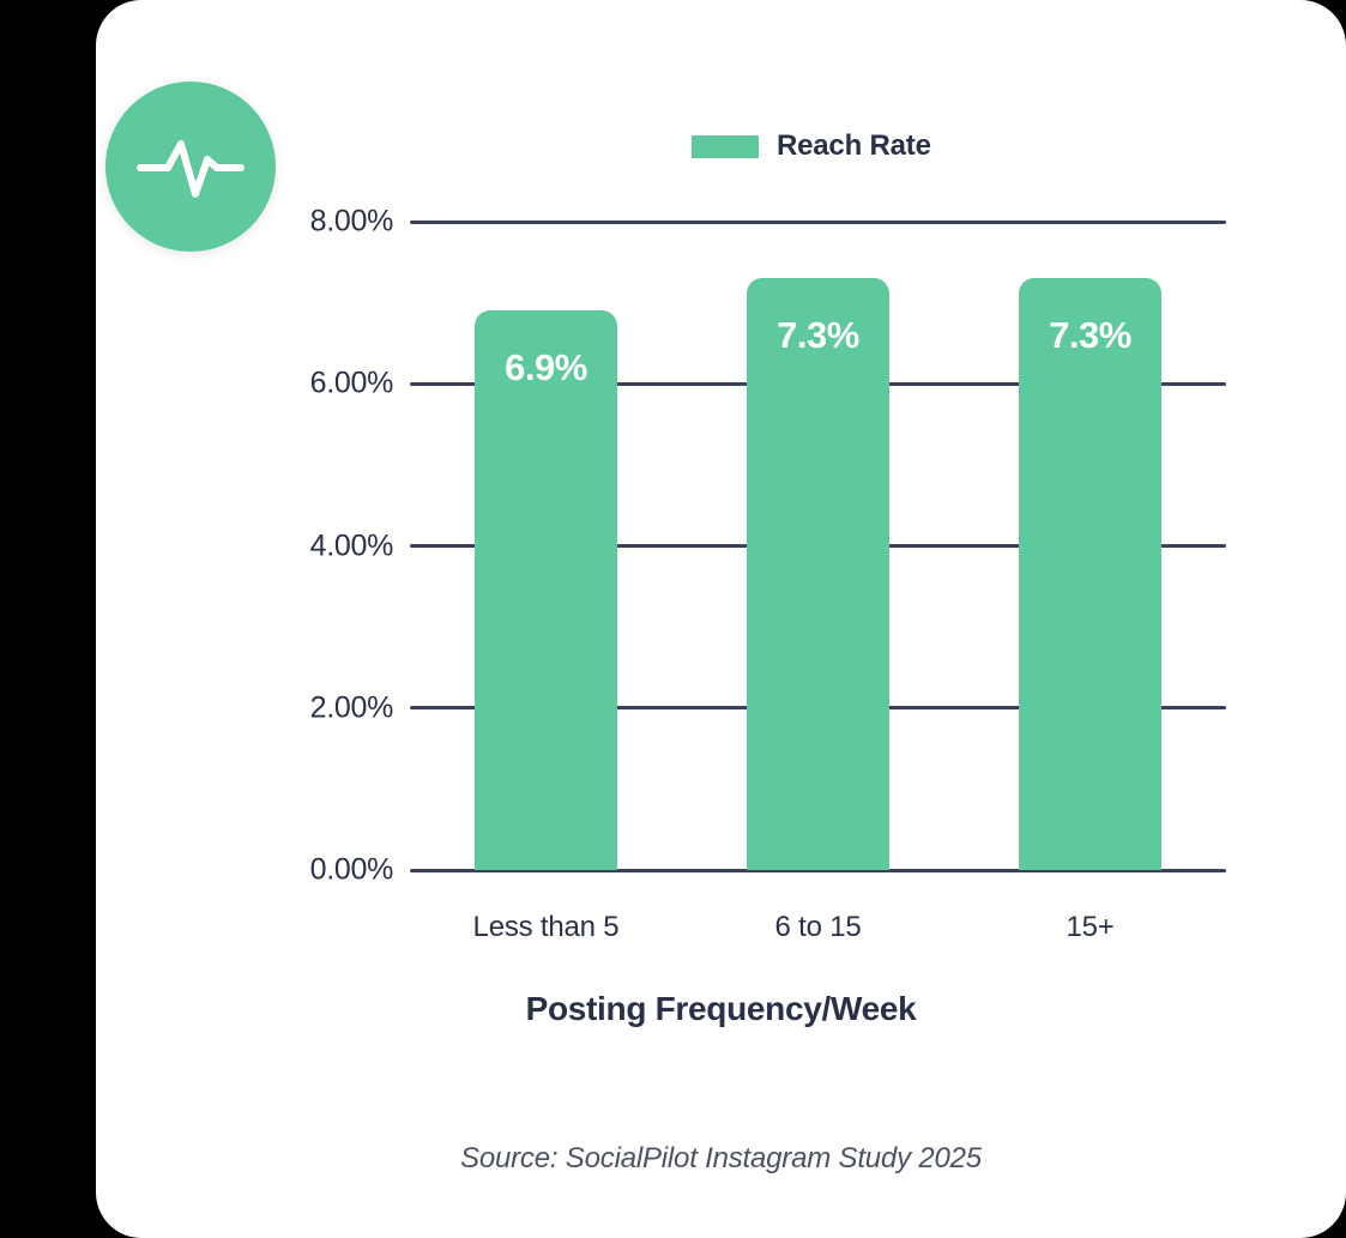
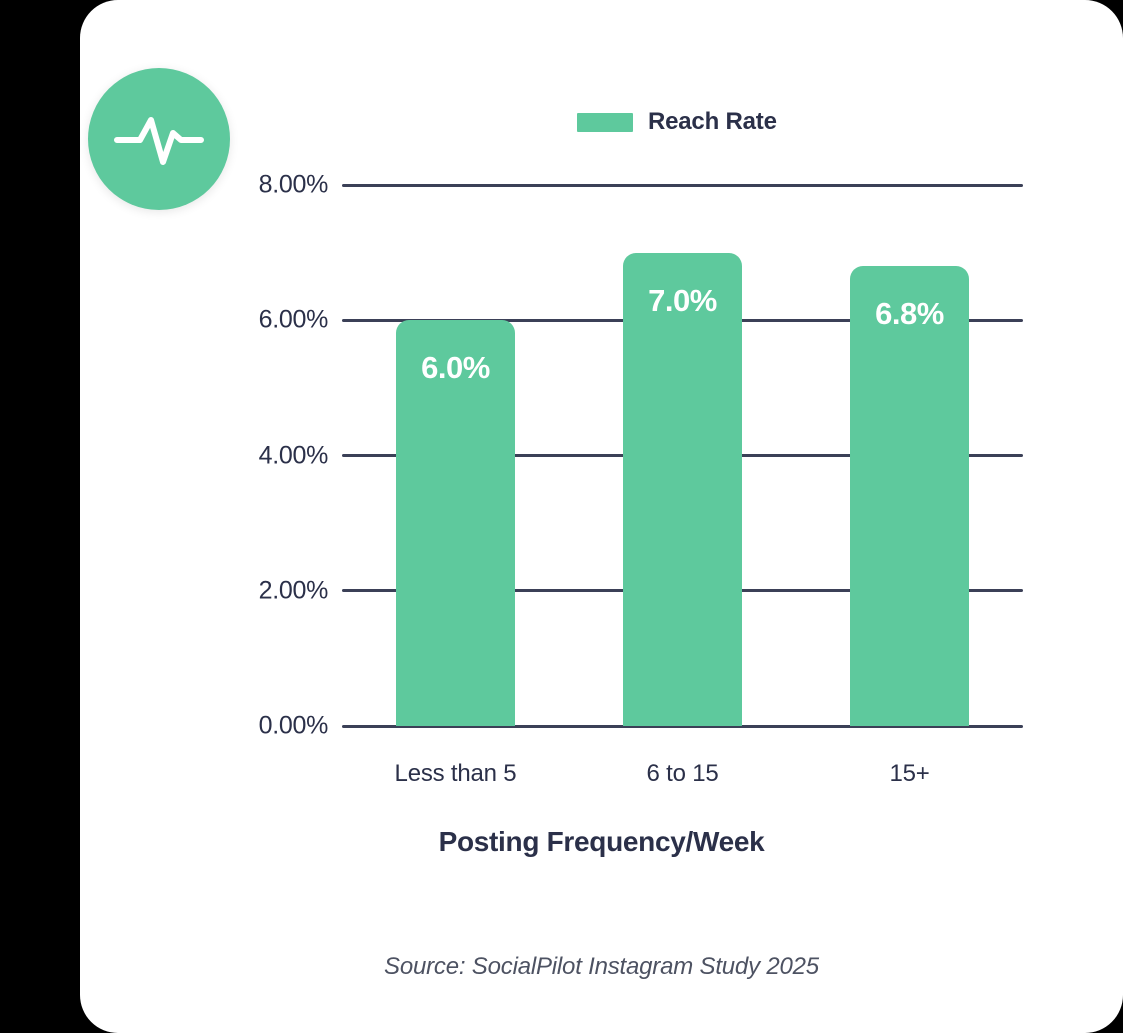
Less than 5: 6.9% -> 6.0%
6 to 15: 7.3% -> 7.0%
15+: 7.3% -> 6.8%
